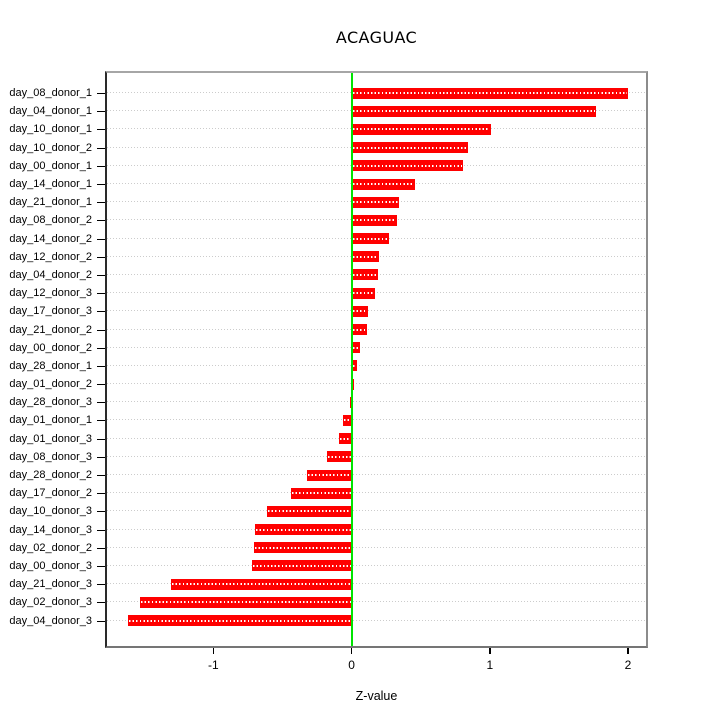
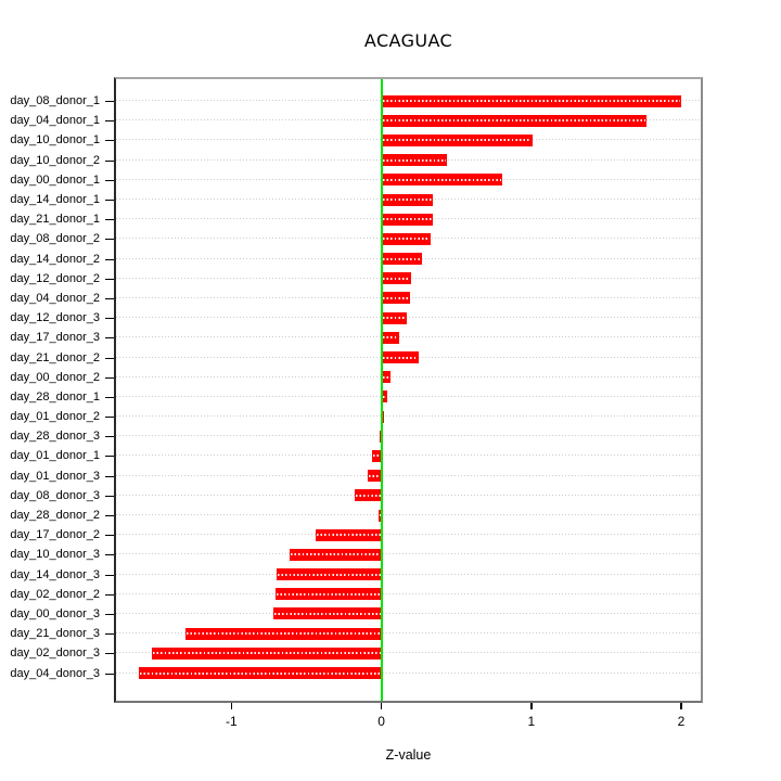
day_10_donor_2: 0.84 -> 0.44
day_14_donor_1: 0.46 -> 0.34
day_21_donor_2: 0.11 -> 0.25
day_28_donor_2: -0.32 -> -0.02
